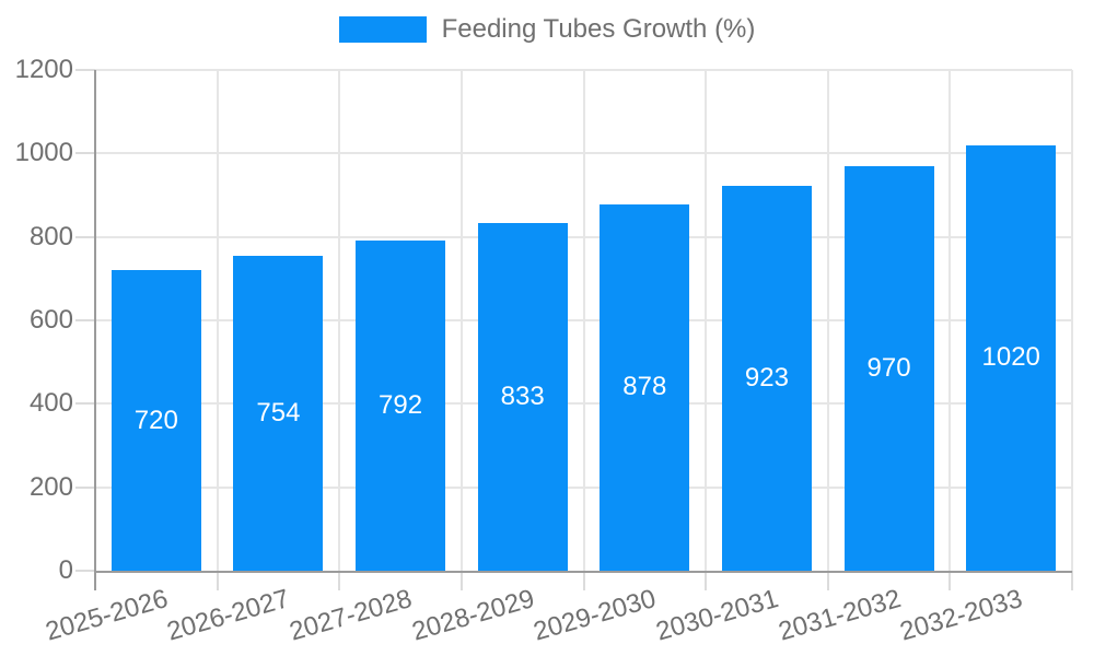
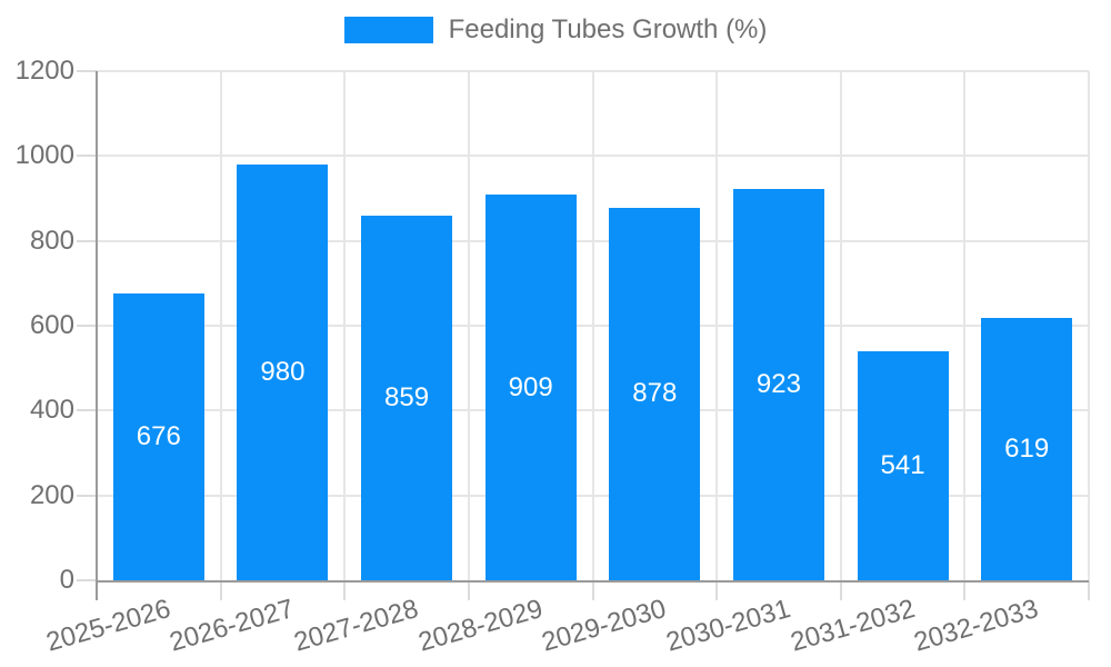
2025-2026: 720 -> 676
2026-2027: 754 -> 980
2027-2028: 792 -> 859
2028-2029: 833 -> 909
2031-2032: 970 -> 541
2032-2033: 1020 -> 619
